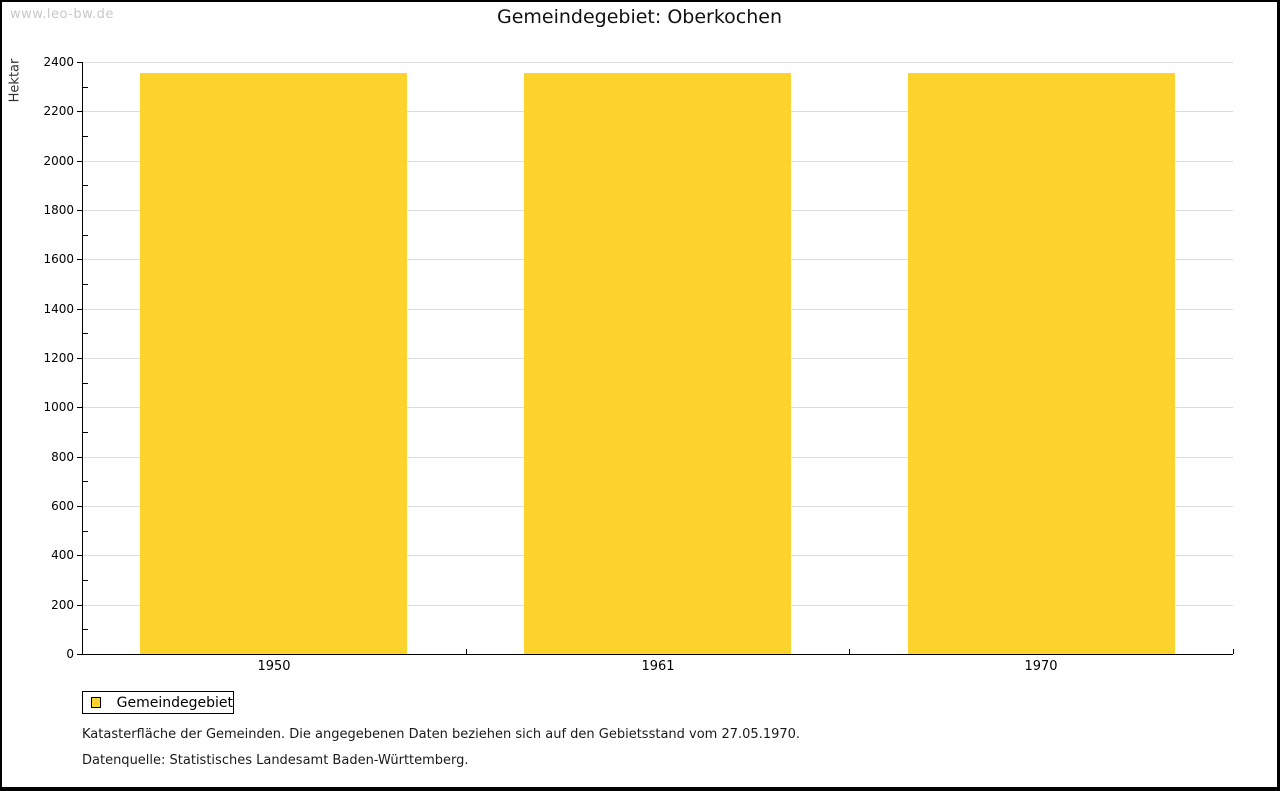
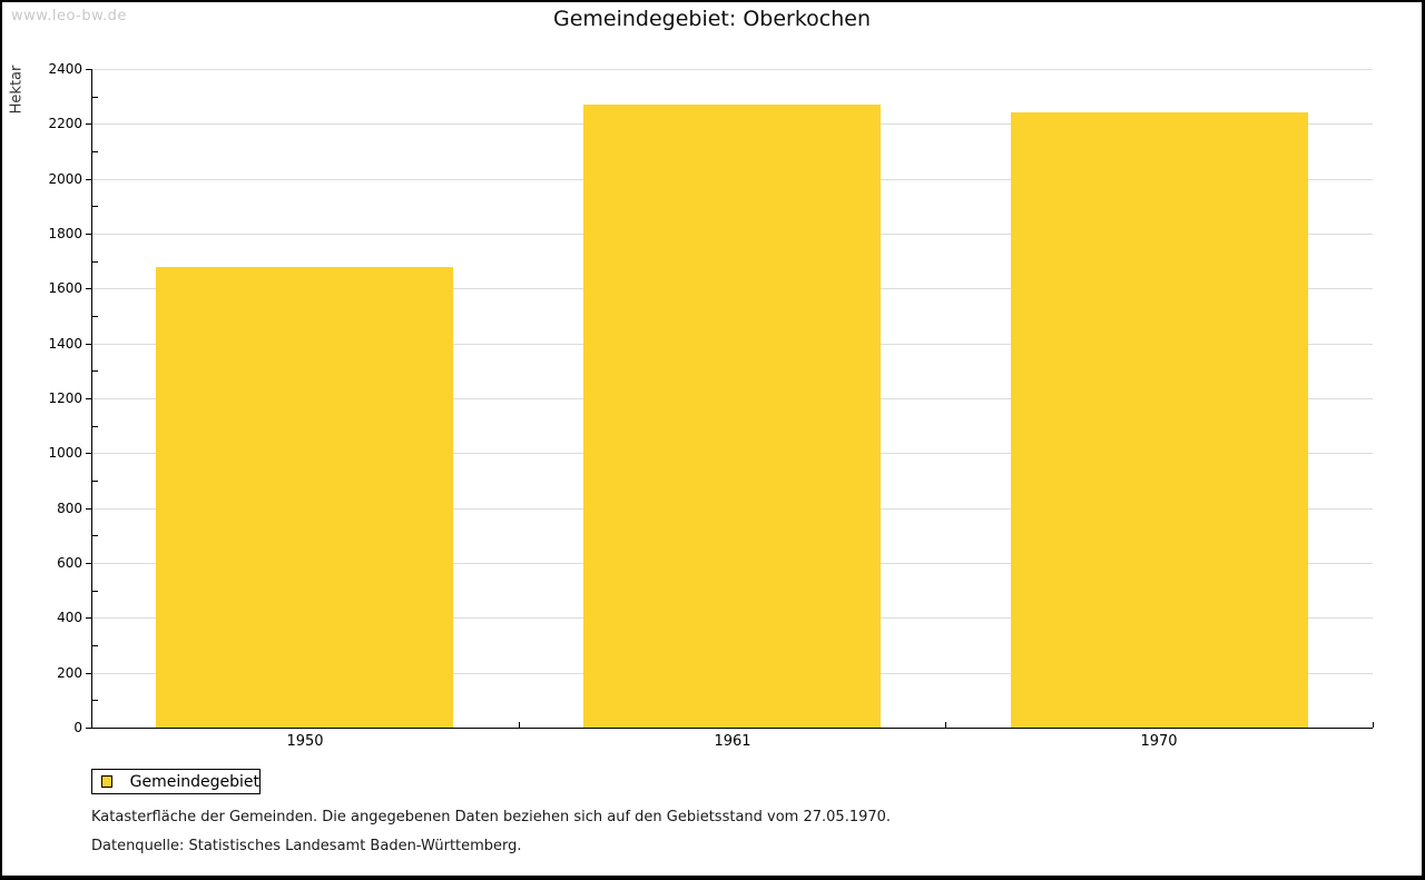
1950: 2360 -> 1680
1961: 2360 -> 2270
1970: 2360 -> 2240
